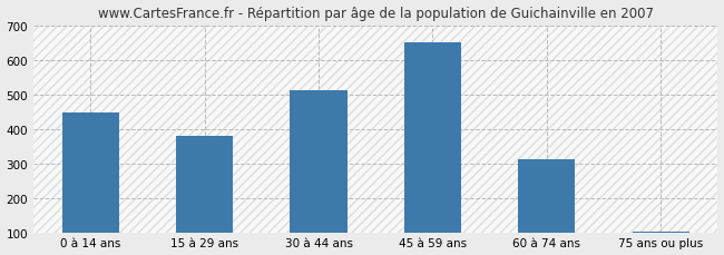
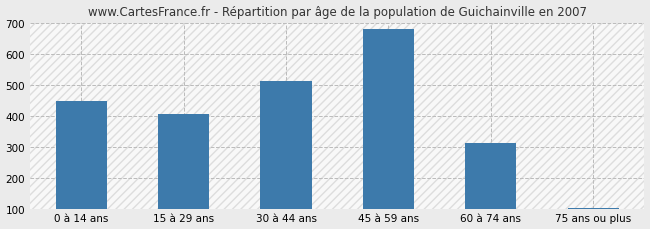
15 à 29 ans: 380 -> 406
45 à 59 ans: 650 -> 681
